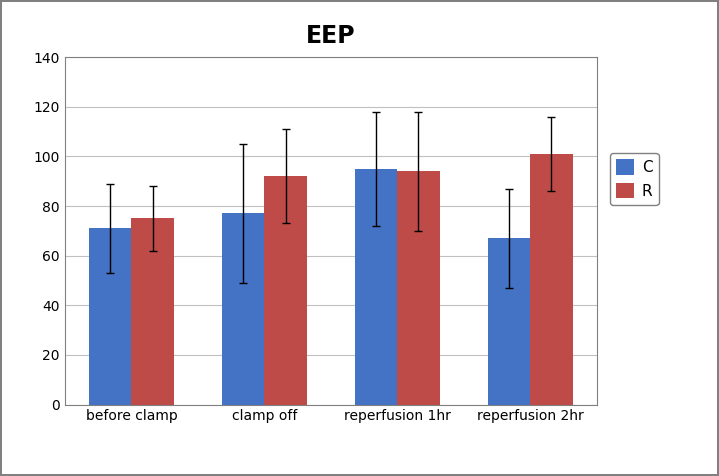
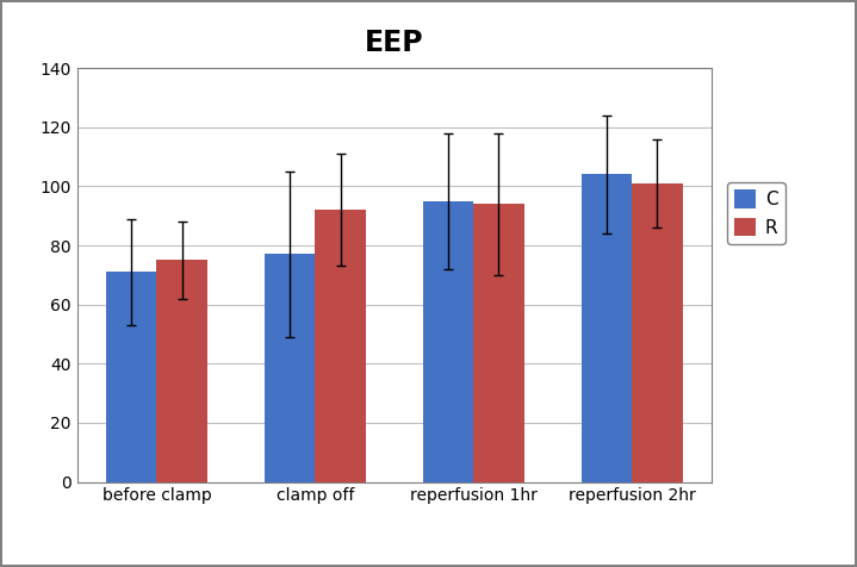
C/reperfusion 2hr: 67 -> 104
